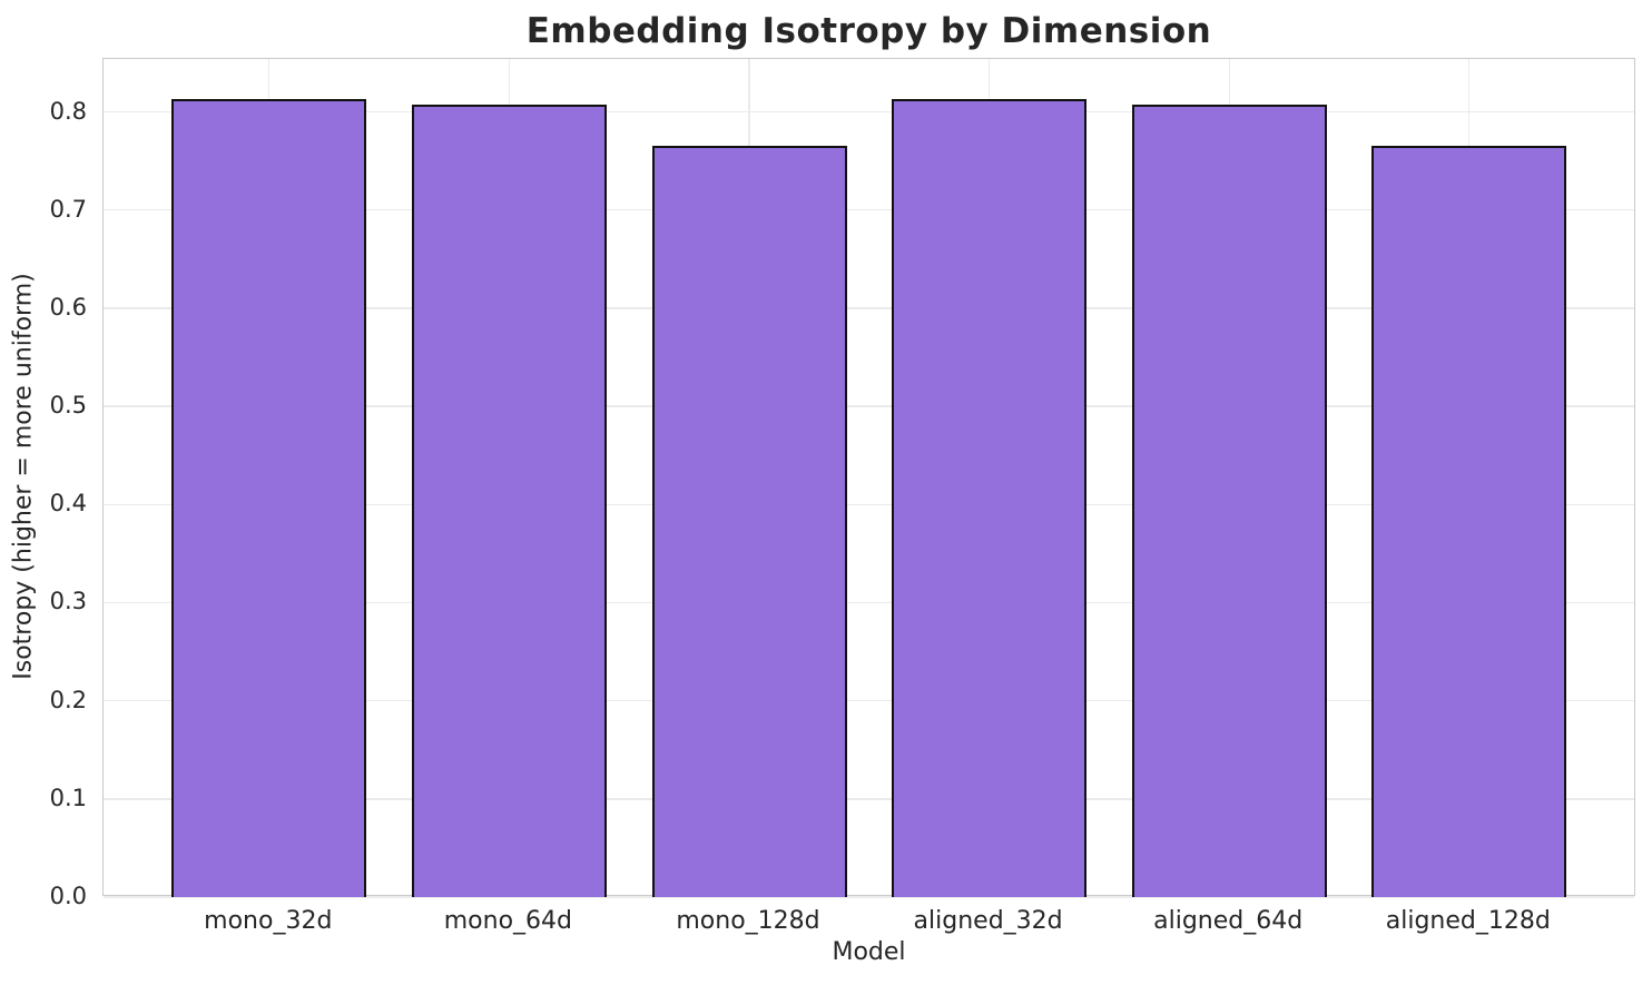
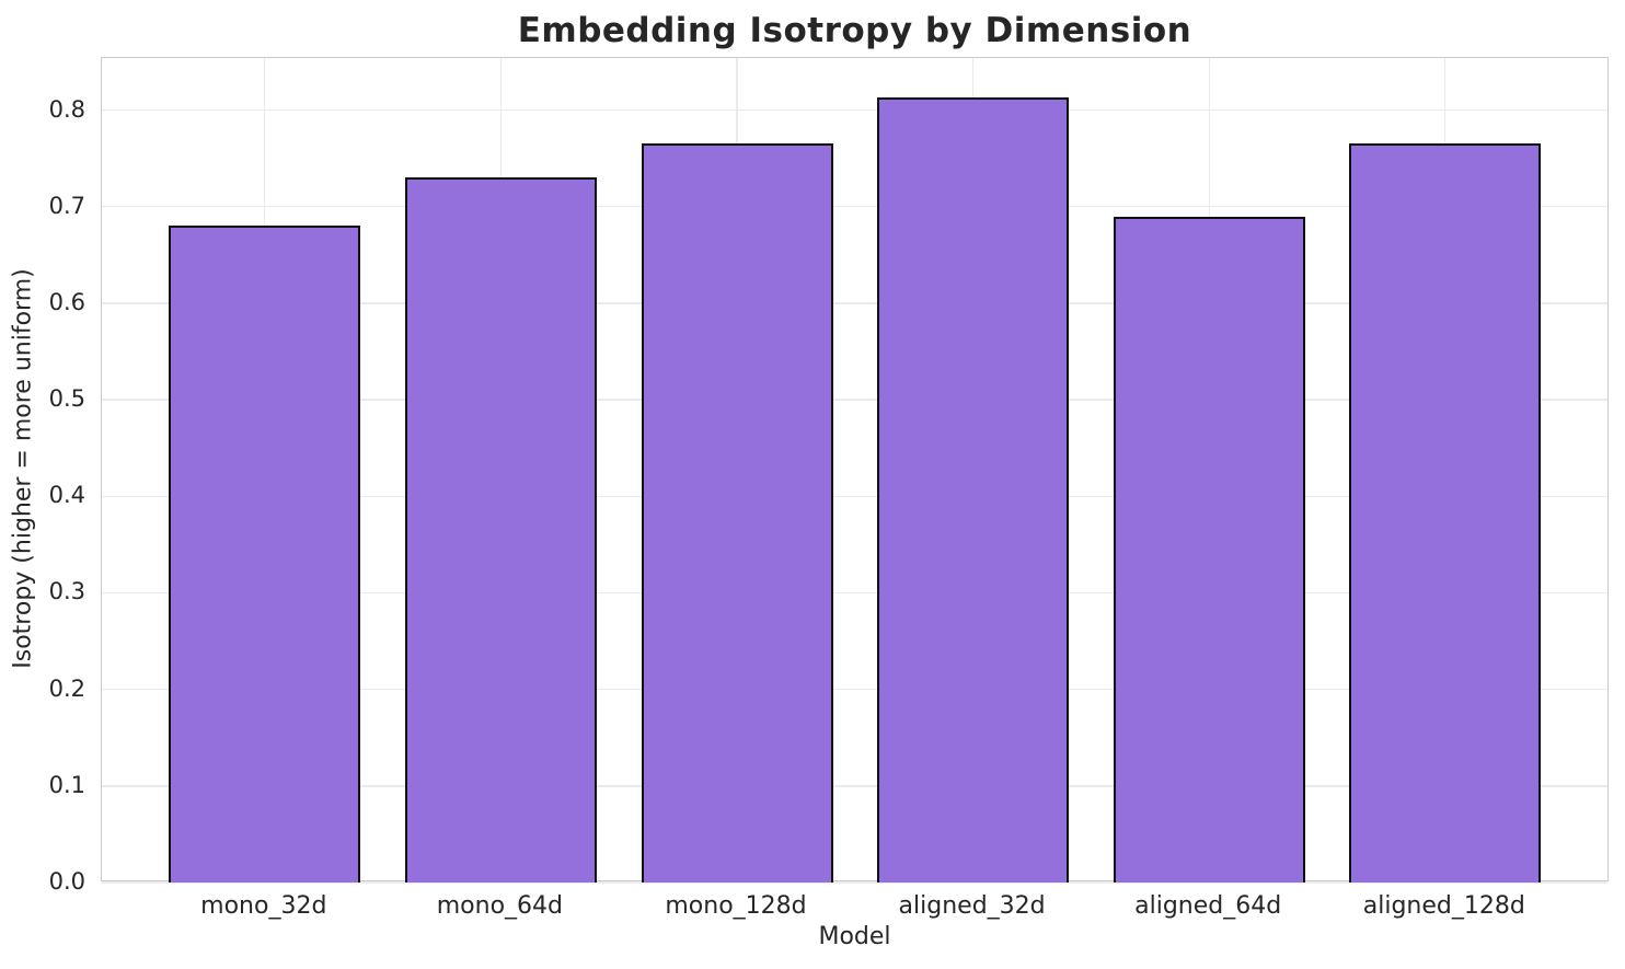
mono_32d: 0.81 -> 0.68
mono_64d: 0.81 -> 0.73
aligned_64d: 0.81 -> 0.69
